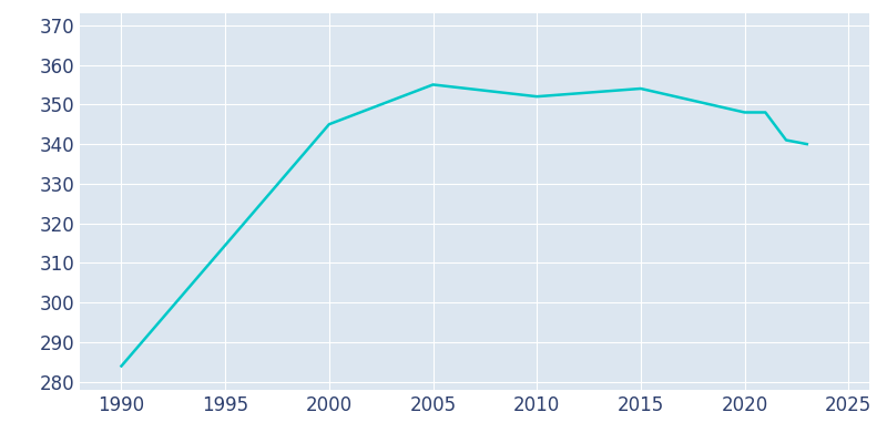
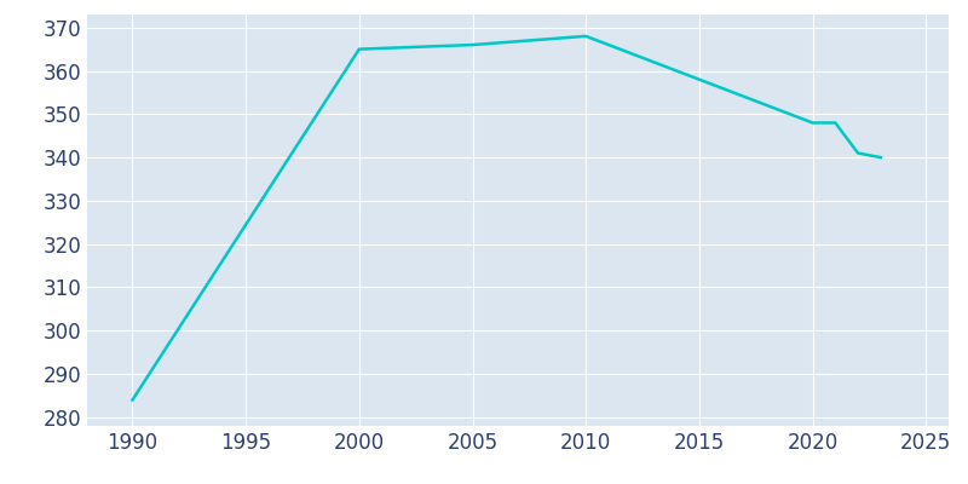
2000: 345 -> 365
2005: 355 -> 366
2010: 352 -> 368
2015: 354 -> 358
